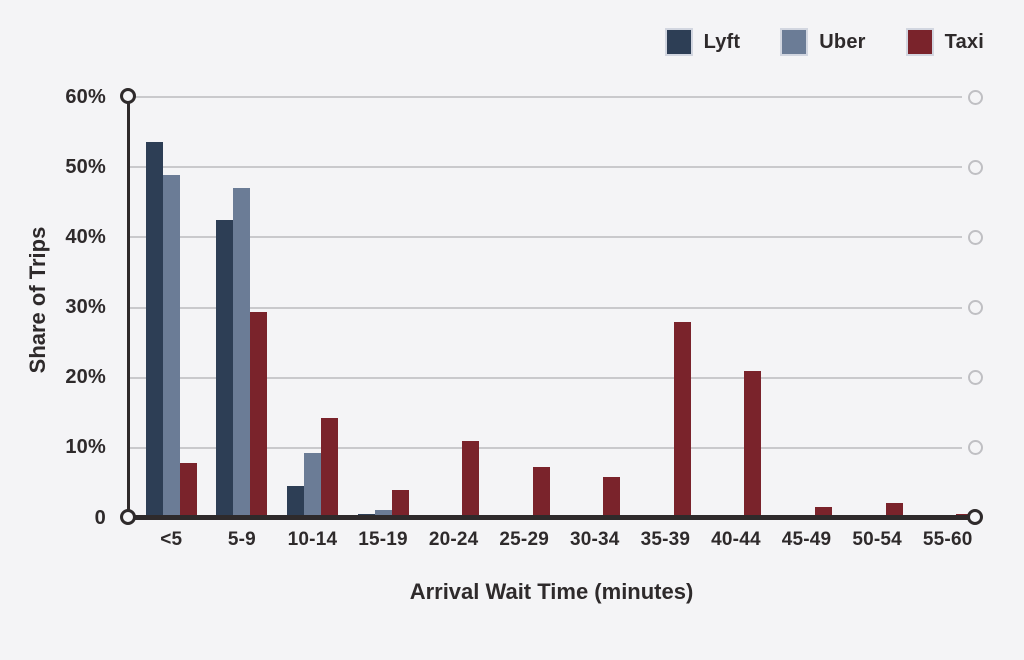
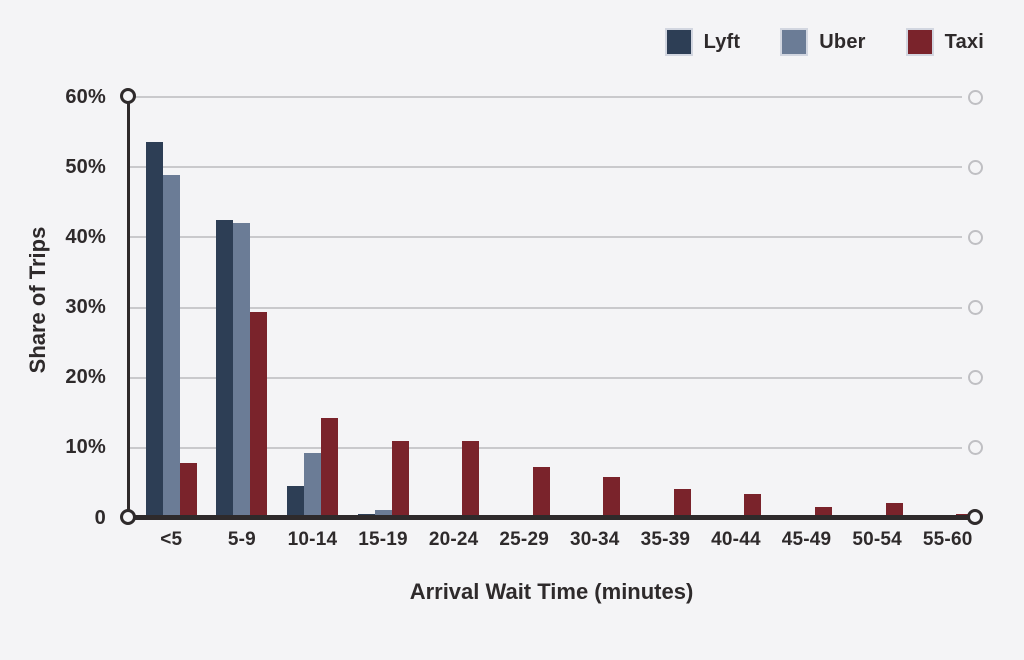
Uber/5-9: 47% -> 42%
Taxi/15-19: 4% -> 11%
Taxi/35-39: 28% -> 4%
Taxi/40-44: 21% -> 3%
